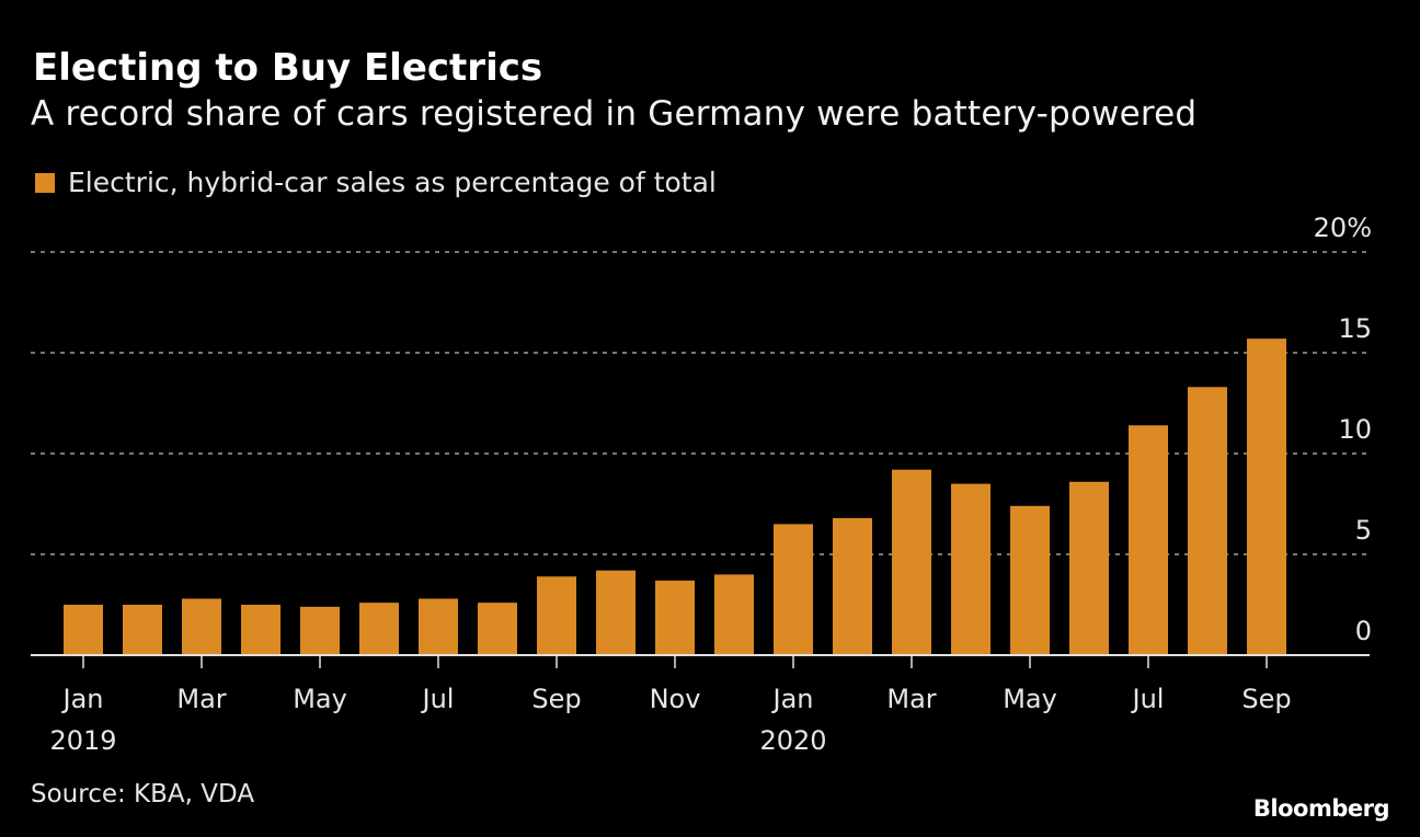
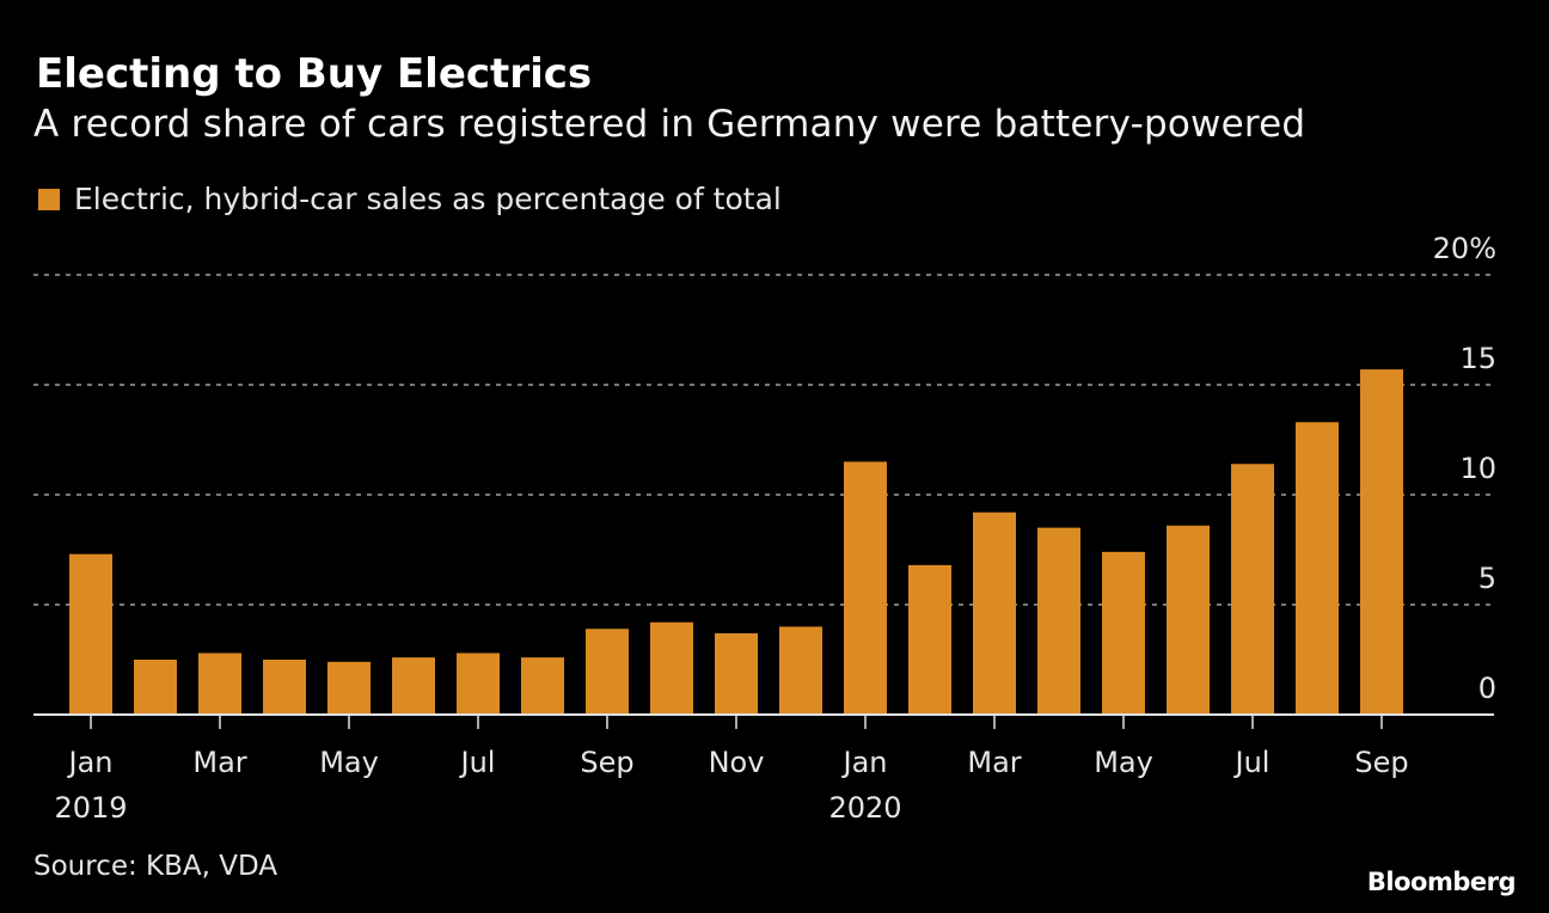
Jan 2019: 2.5% -> 7.3%
Jan 2020: 6.5% -> 11.5%
